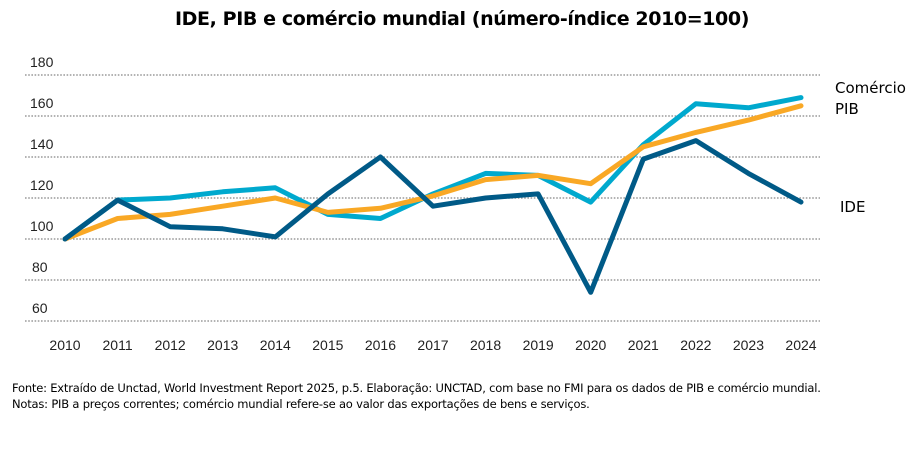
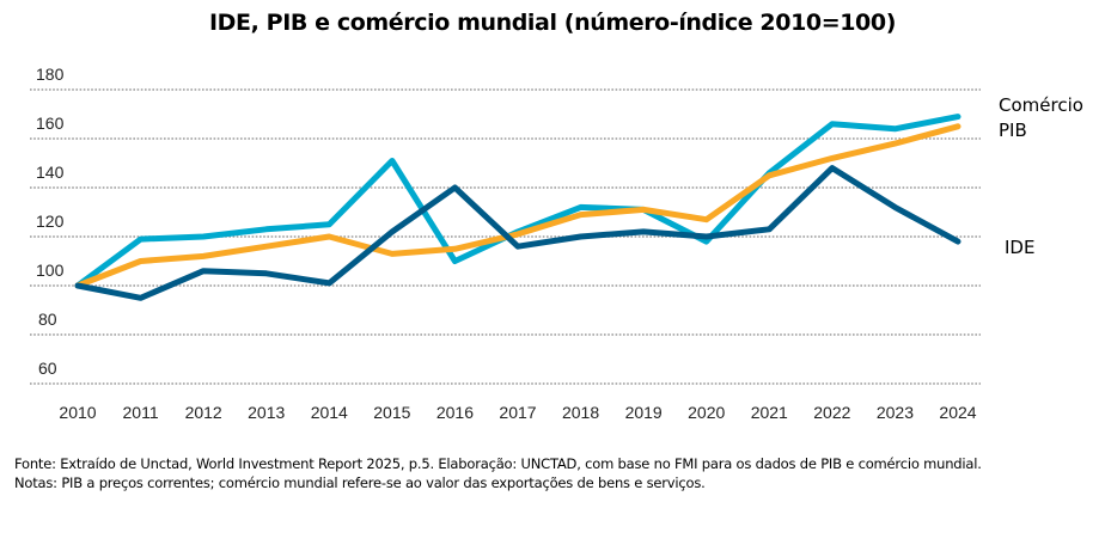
IDE/2011: 119 -> 95
Comércio/2015: 112 -> 151
IDE/2020: 74 -> 120
IDE/2021: 139 -> 123
